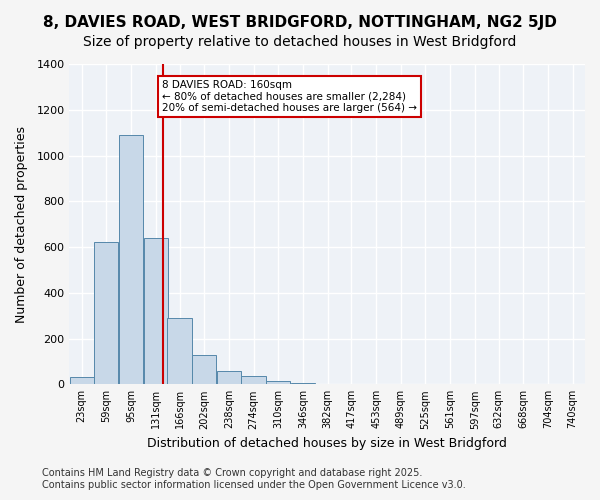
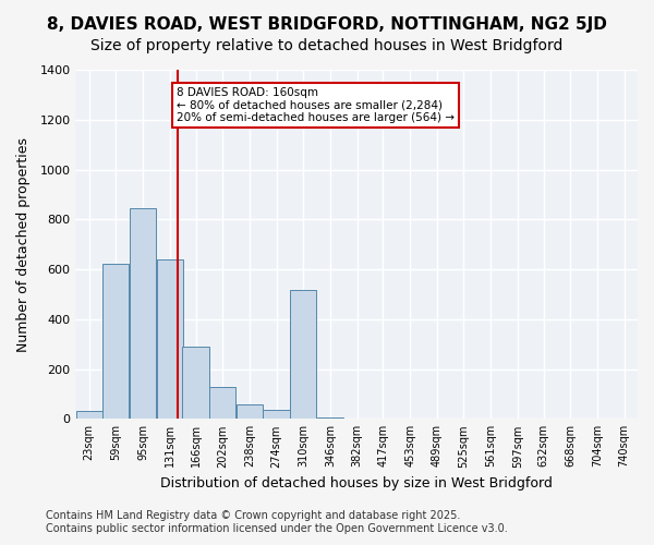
95sqm: 1090 -> 845
310sqm: 15 -> 515
